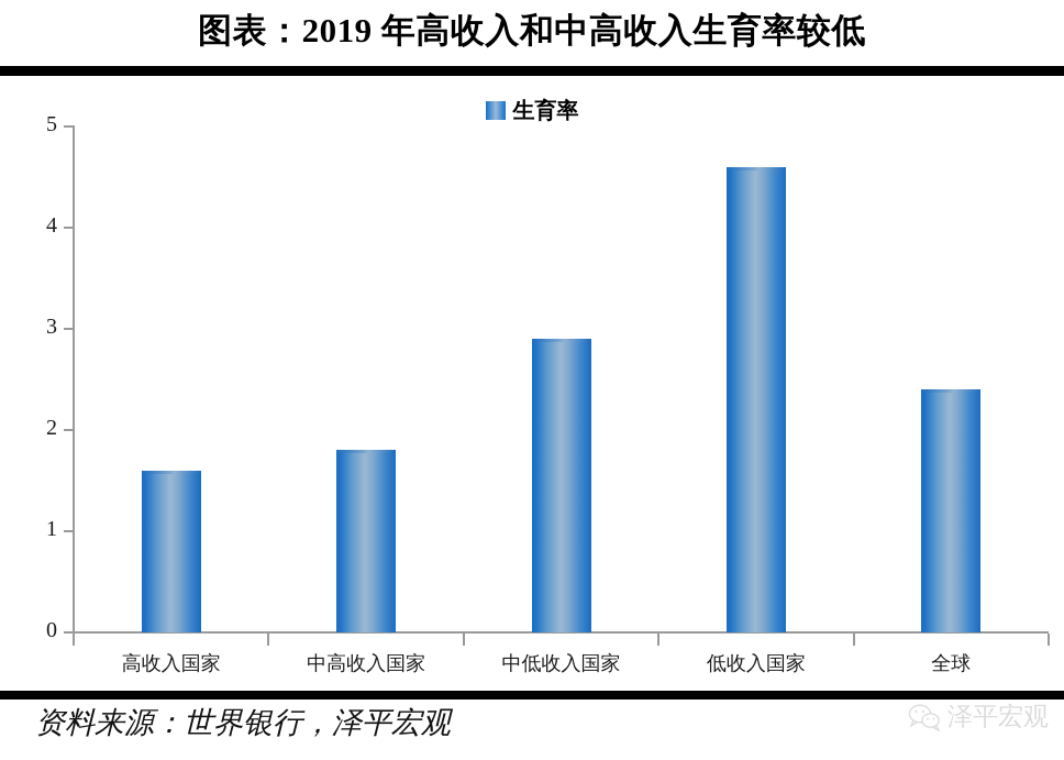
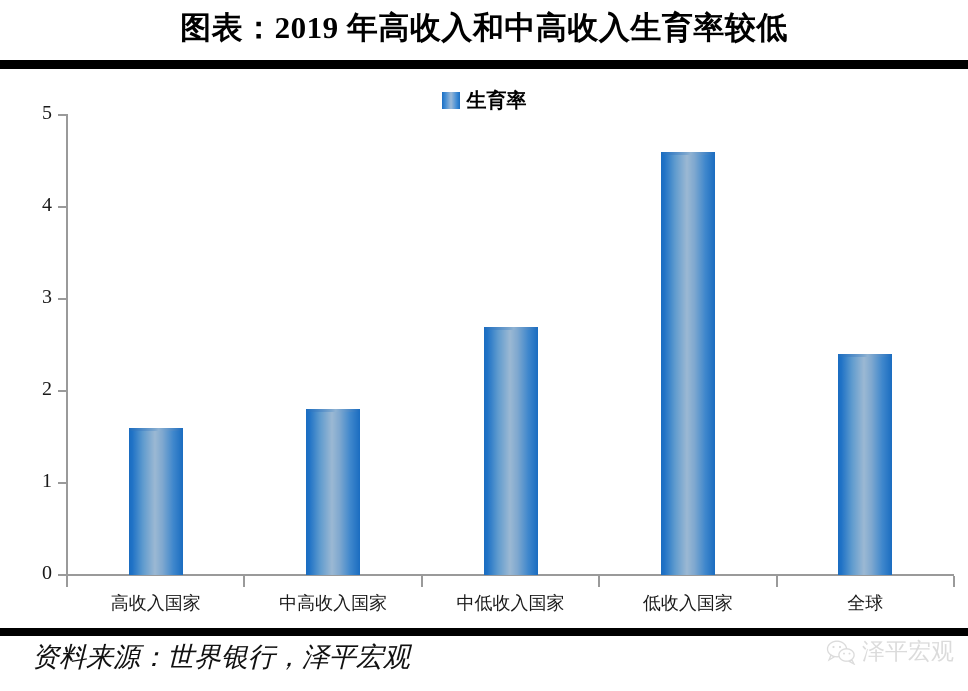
中低收入国家: 2.9 -> 2.7
